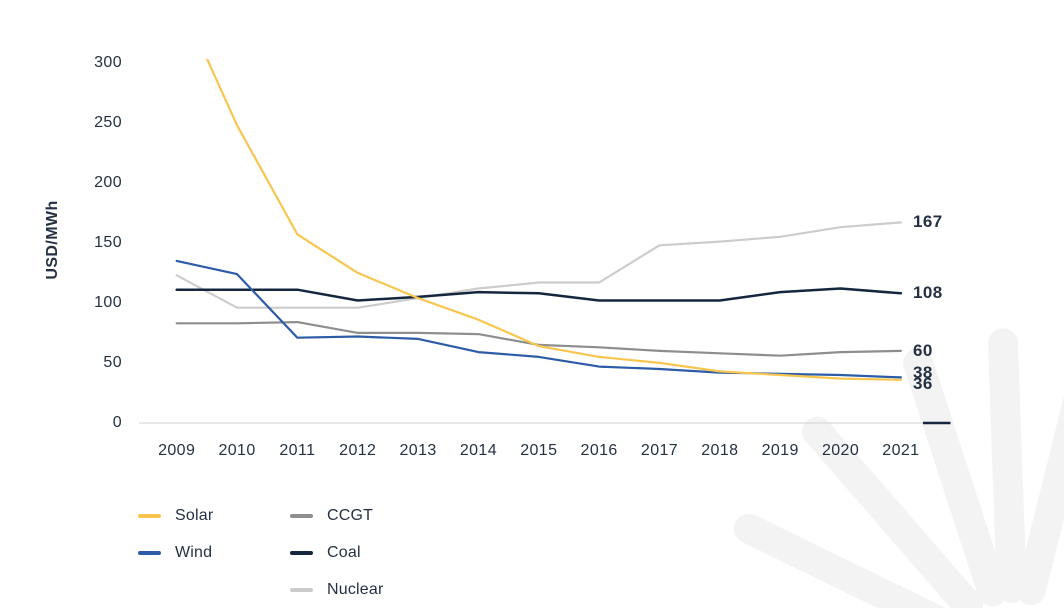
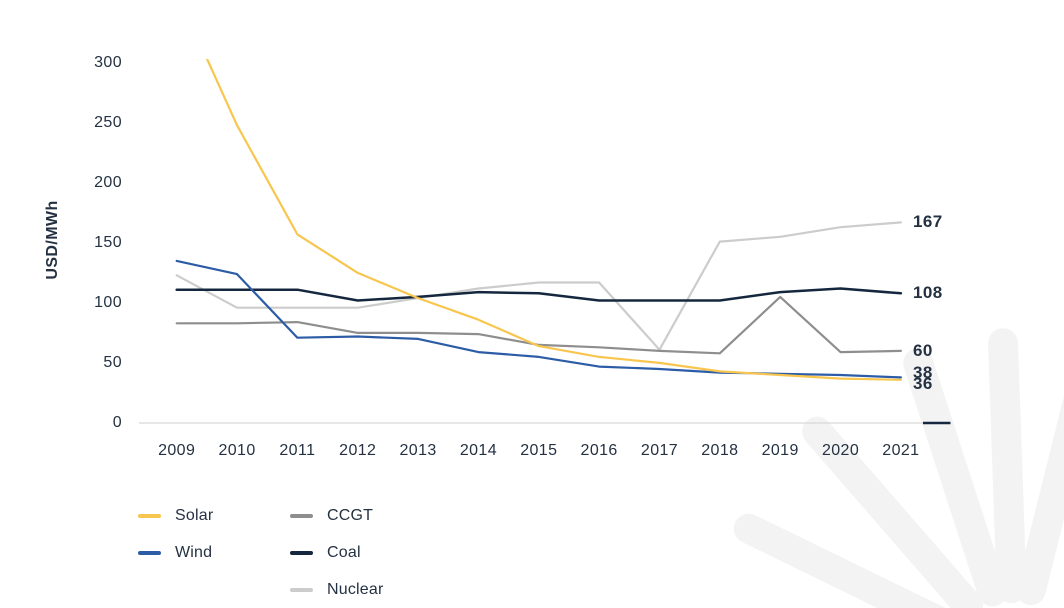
Nuclear/2017: 148 -> 61
CCGT/2019: 56 -> 105
